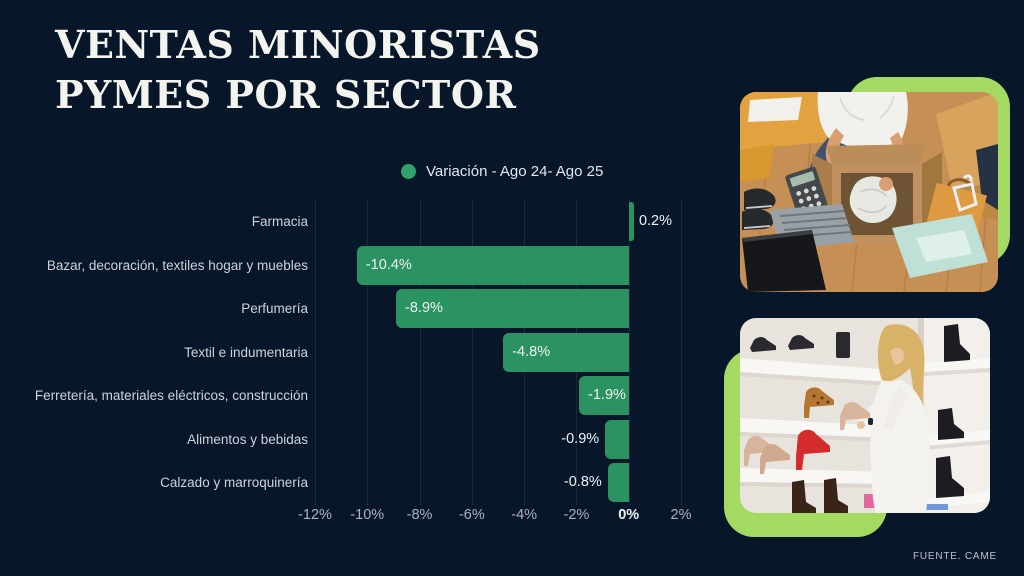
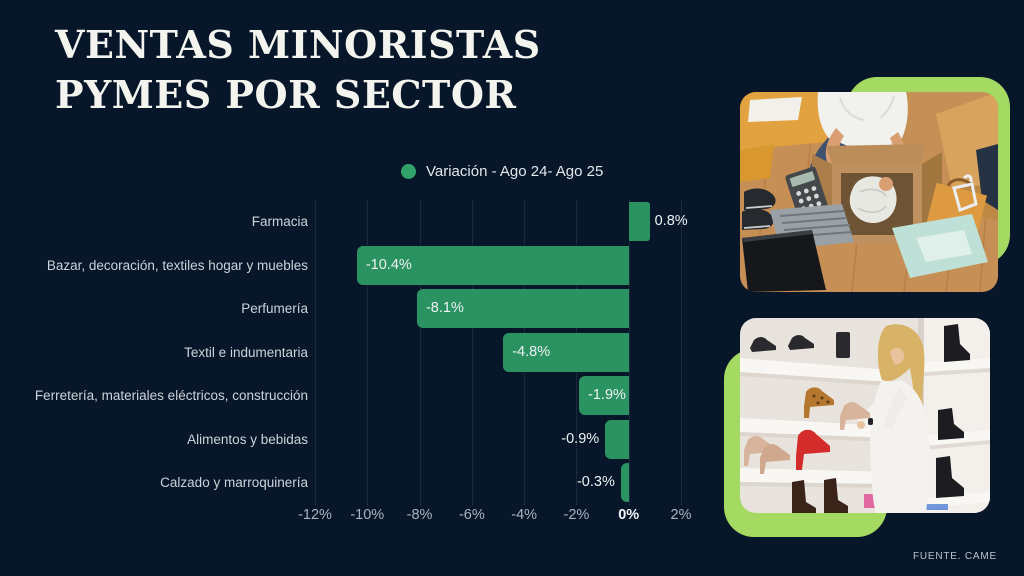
Farmacia: 0.2% -> 0.8%
Perfumería: -8.9% -> -8.1%
Calzado y marroquinería: -0.8% -> -0.3%
